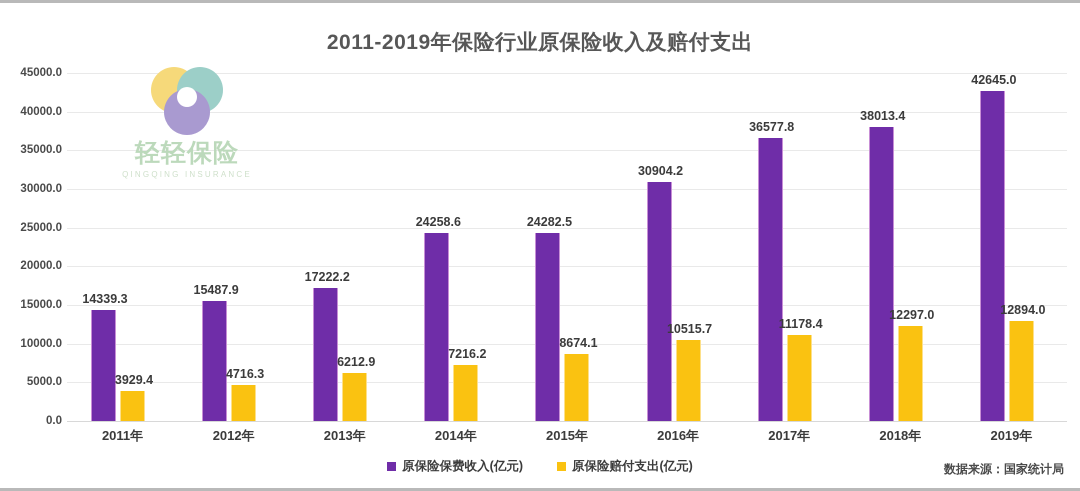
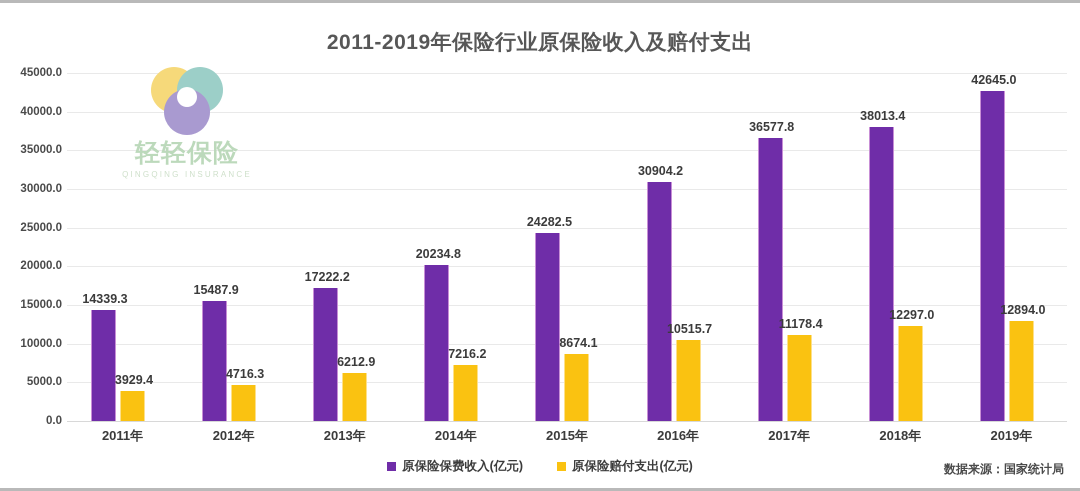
原保险保费收入(亿元)/2014年: 24258.6 -> 20234.8
